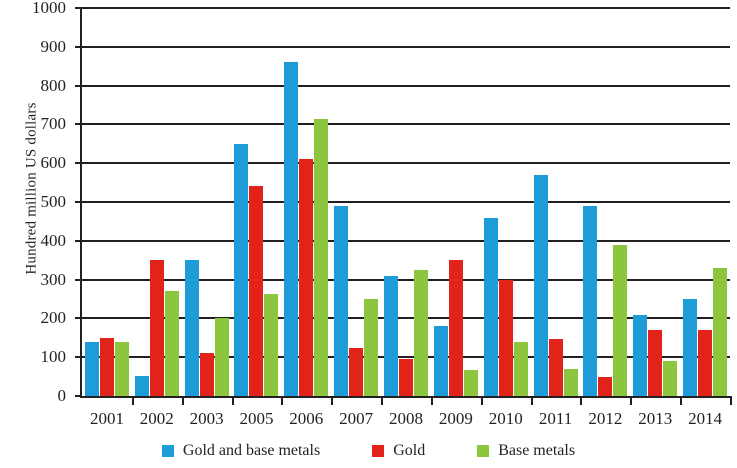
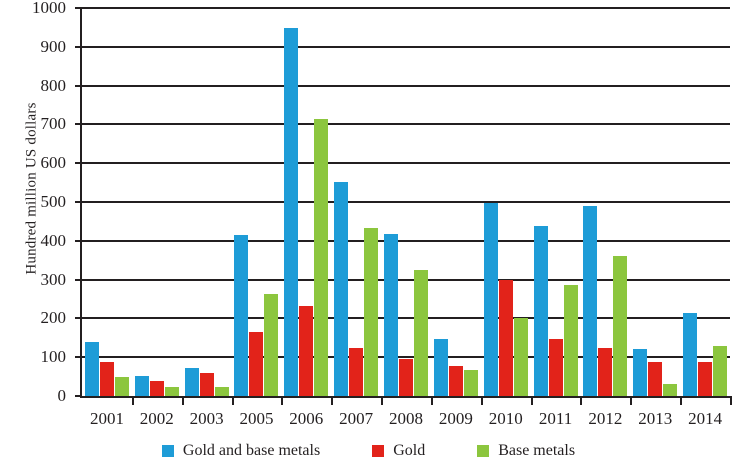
Gold/2001: 150 -> 90
Base metals/2001: 140 -> 50
Gold/2002: 350 -> 40
Base metals/2002: 270 -> 20
Gold and base metals/2003: 350 -> 70
Gold/2003: 110 -> 60
Base metals/2003: 200 -> 20
Gold and base metals/2005: 650 -> 420
Gold/2005: 540 -> 160
Gold and base metals/2006: 860 -> 950
Gold/2006: 610 -> 230
Gold and base metals/2007: 490 -> 550
Base metals/2007: 250 -> 430
Gold and base metals/2008: 310 -> 420
Gold and base metals/2009: 180 -> 150
Gold/2009: 350 -> 80
Gold and base metals/2010: 460 -> 500
Base metals/2010: 140 -> 200
Gold and base metals/2011: 570 -> 440
Base metals/2011: 70 -> 290
Gold/2012: 50 -> 120
Base metals/2012: 390 -> 360
Gold and base metals/2013: 210 -> 120
Gold/2013: 170 -> 90
Base metals/2013: 90 -> 30
Gold and base metals/2014: 250 -> 210
Gold/2014: 170 -> 90
Base metals/2014: 330 -> 130
